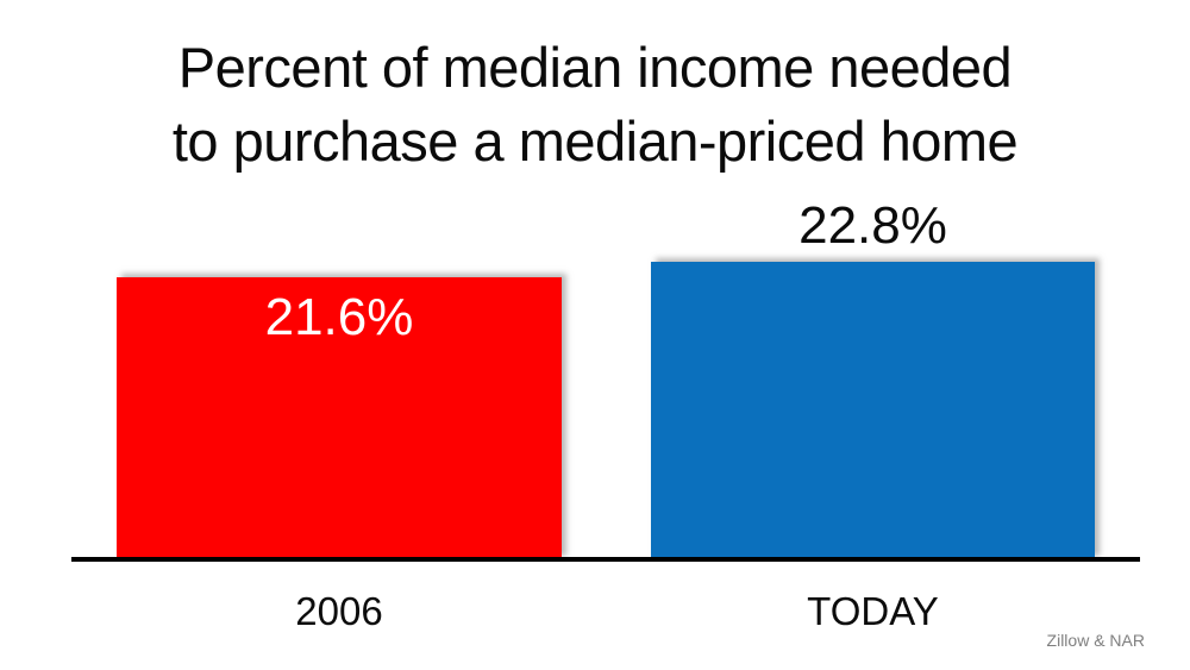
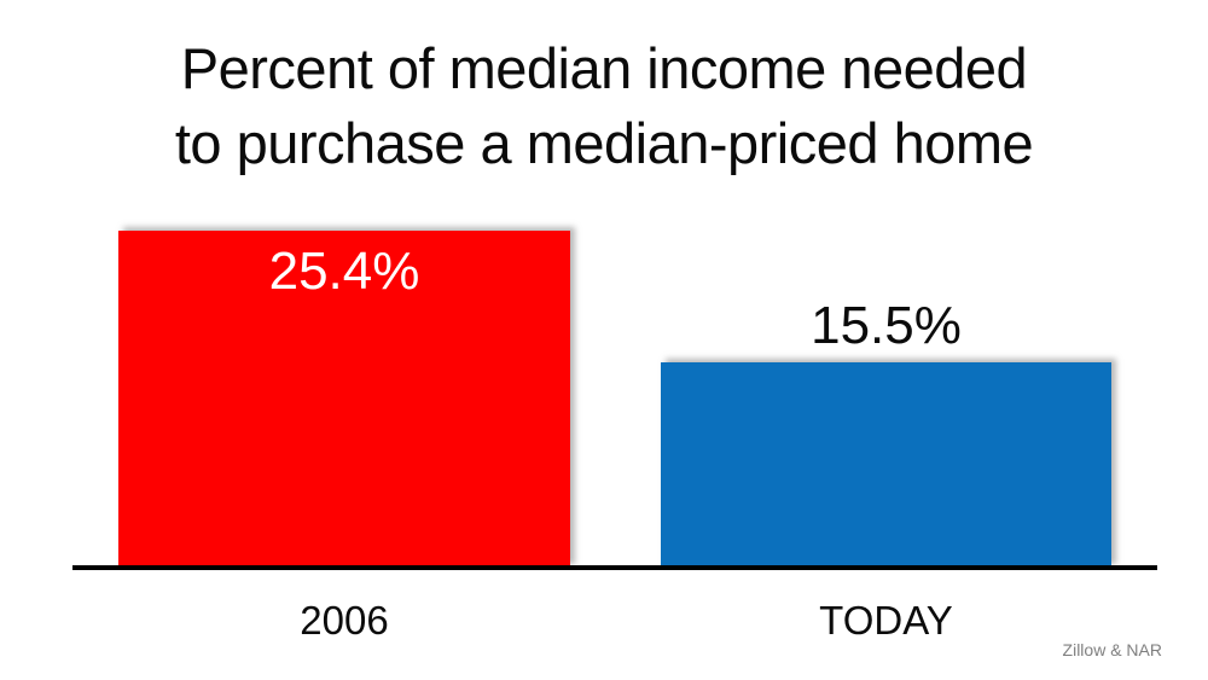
2006: 21.6% -> 25.4%
TODAY: 22.8% -> 15.5%
